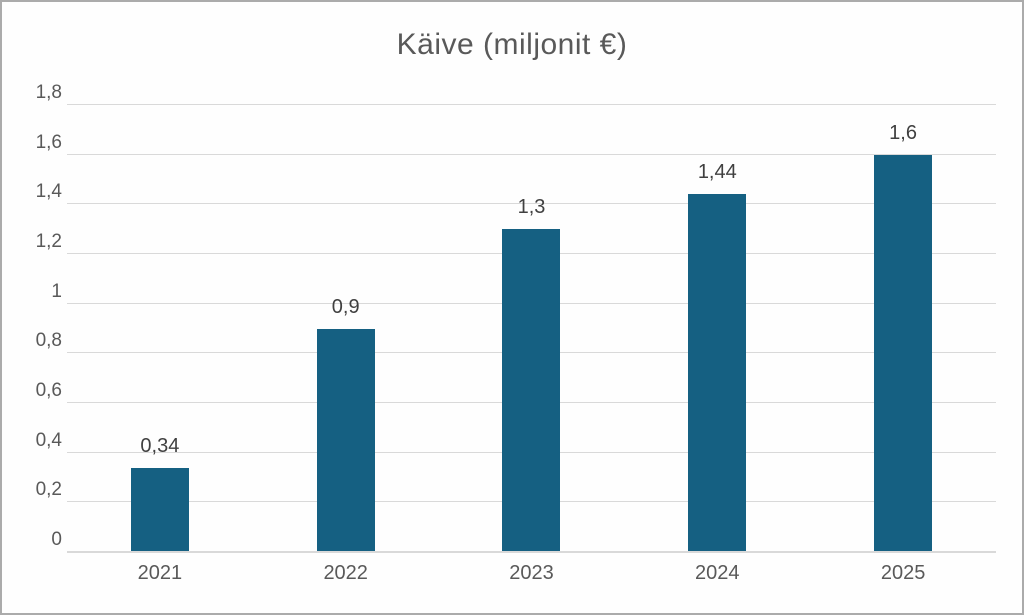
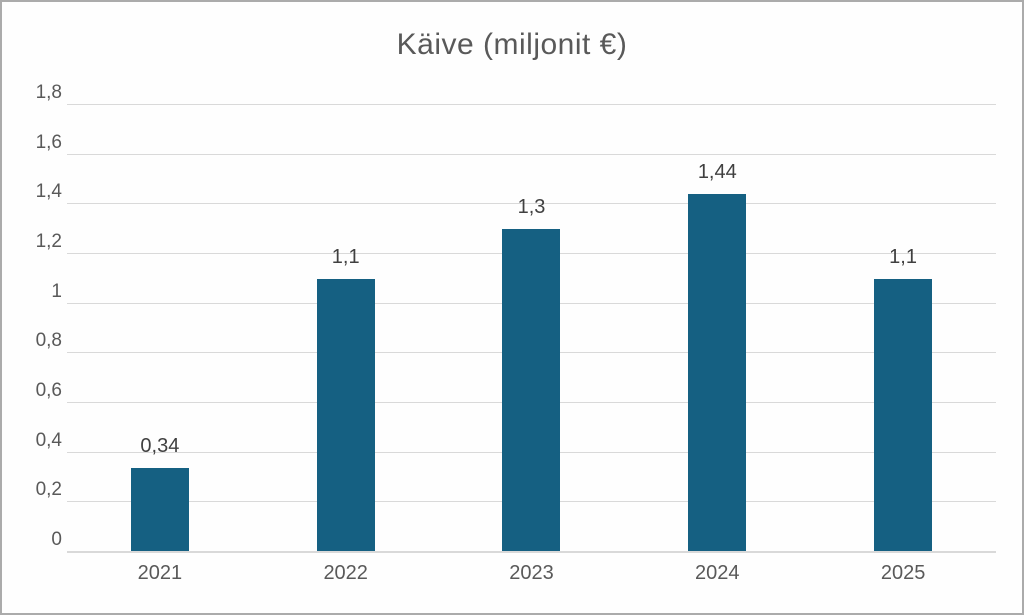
2022: 0,9 -> 1,1
2025: 1,6 -> 1,1
